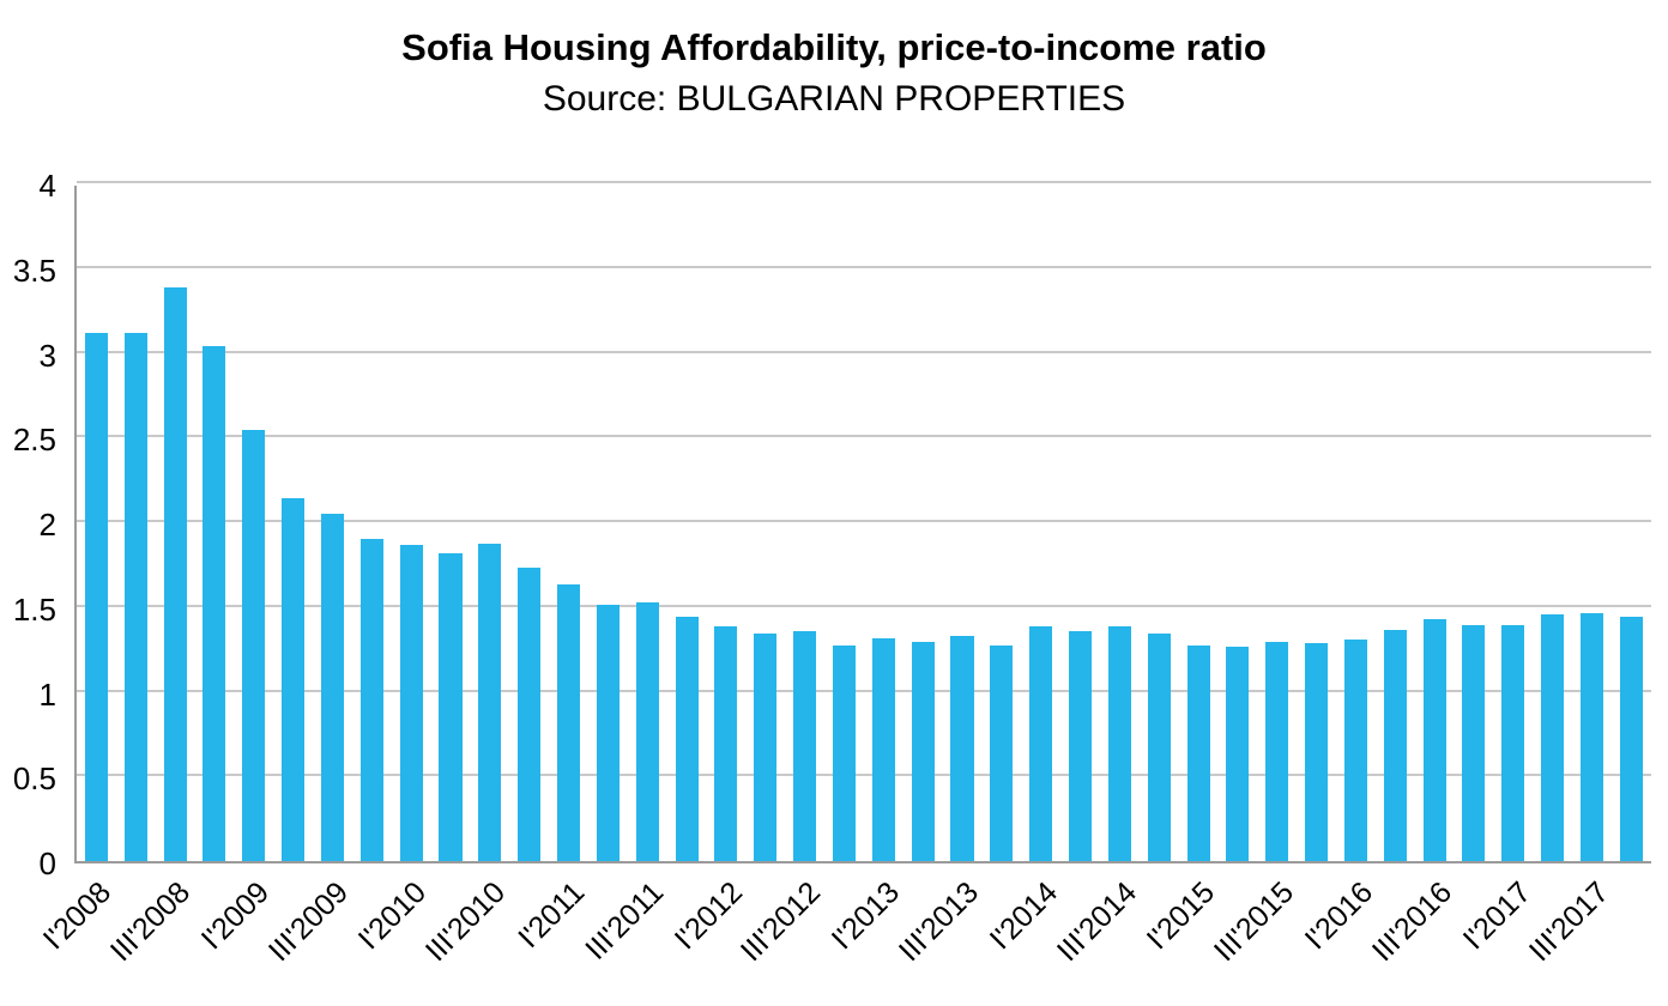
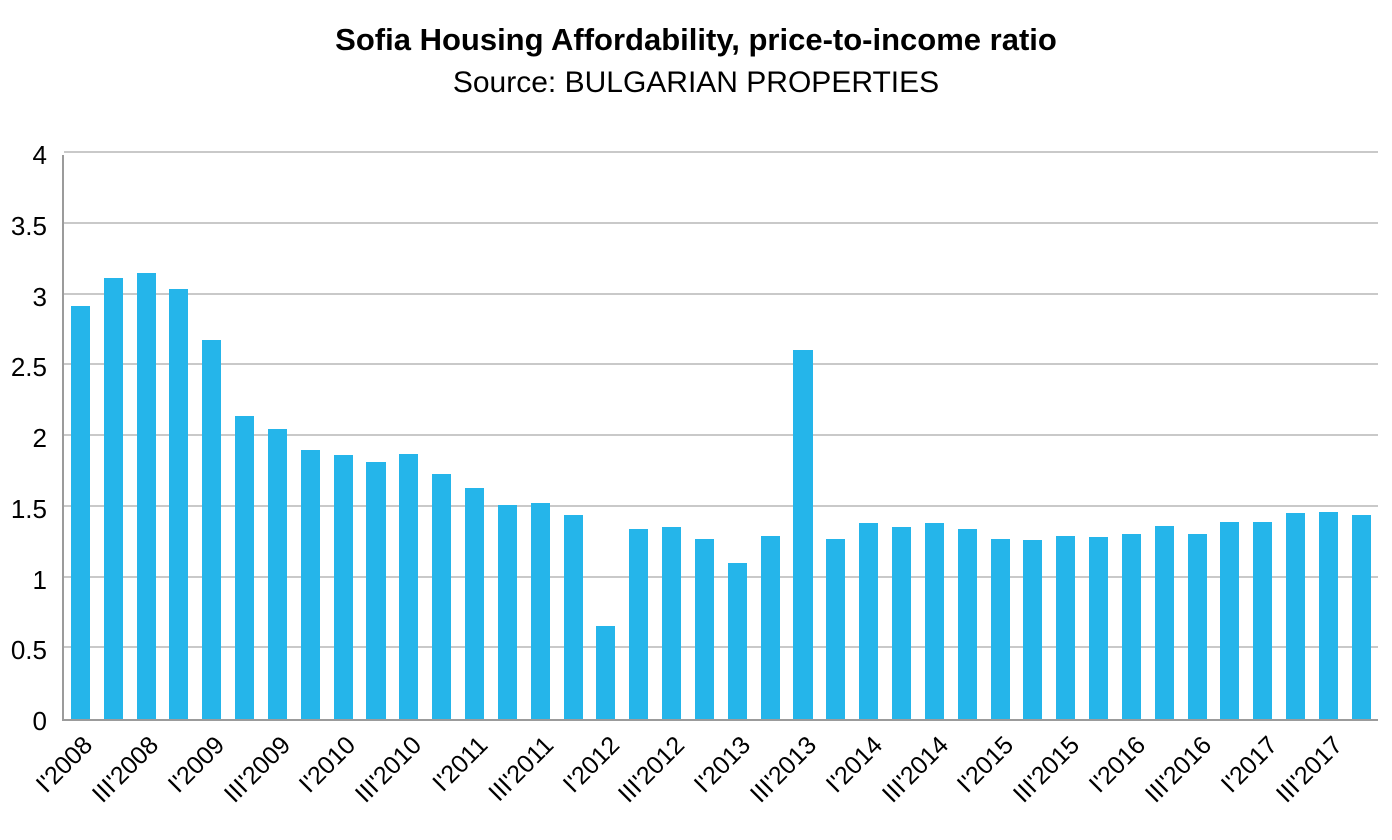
I'2008: 3.13 -> 2.93
III'2008: 3.40 -> 3.16
I'2009: 2.55 -> 2.69
I'2012: 1.39 -> 0.66
I'2013: 1.32 -> 1.11
III'2013: 1.33 -> 2.62
III'2016: 1.43 -> 1.31
